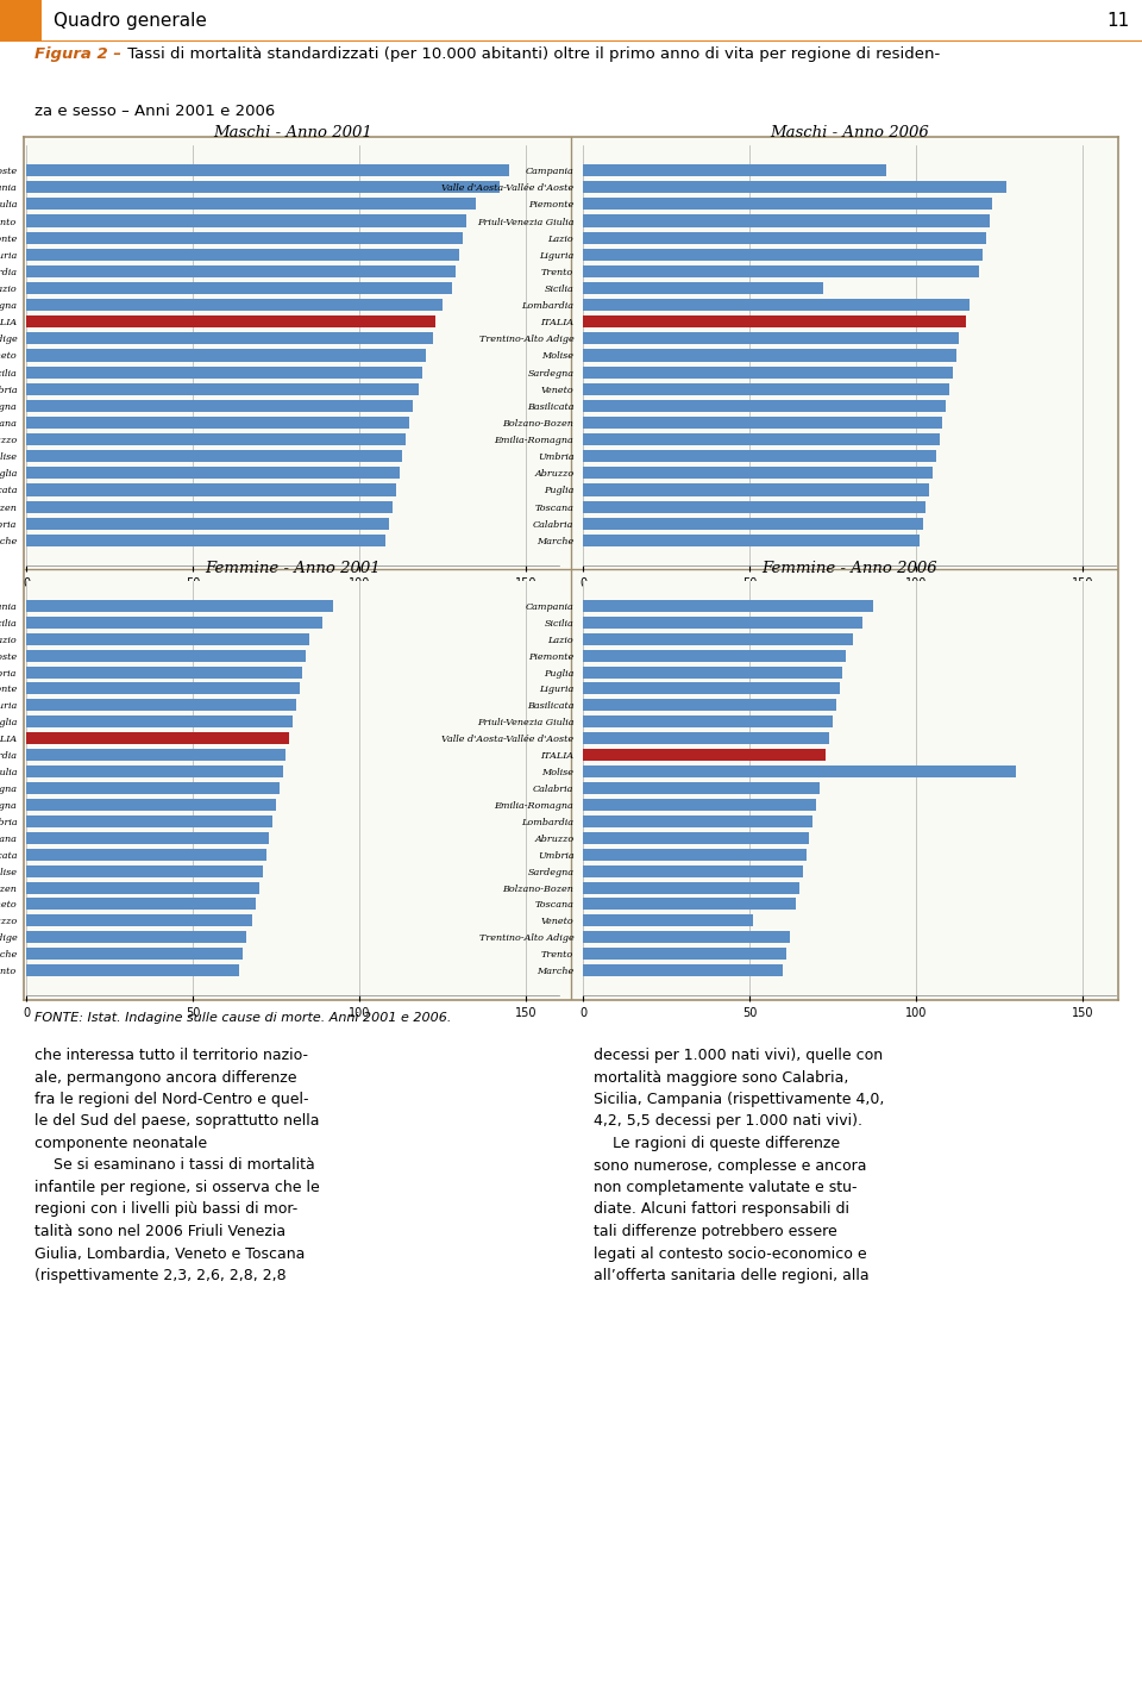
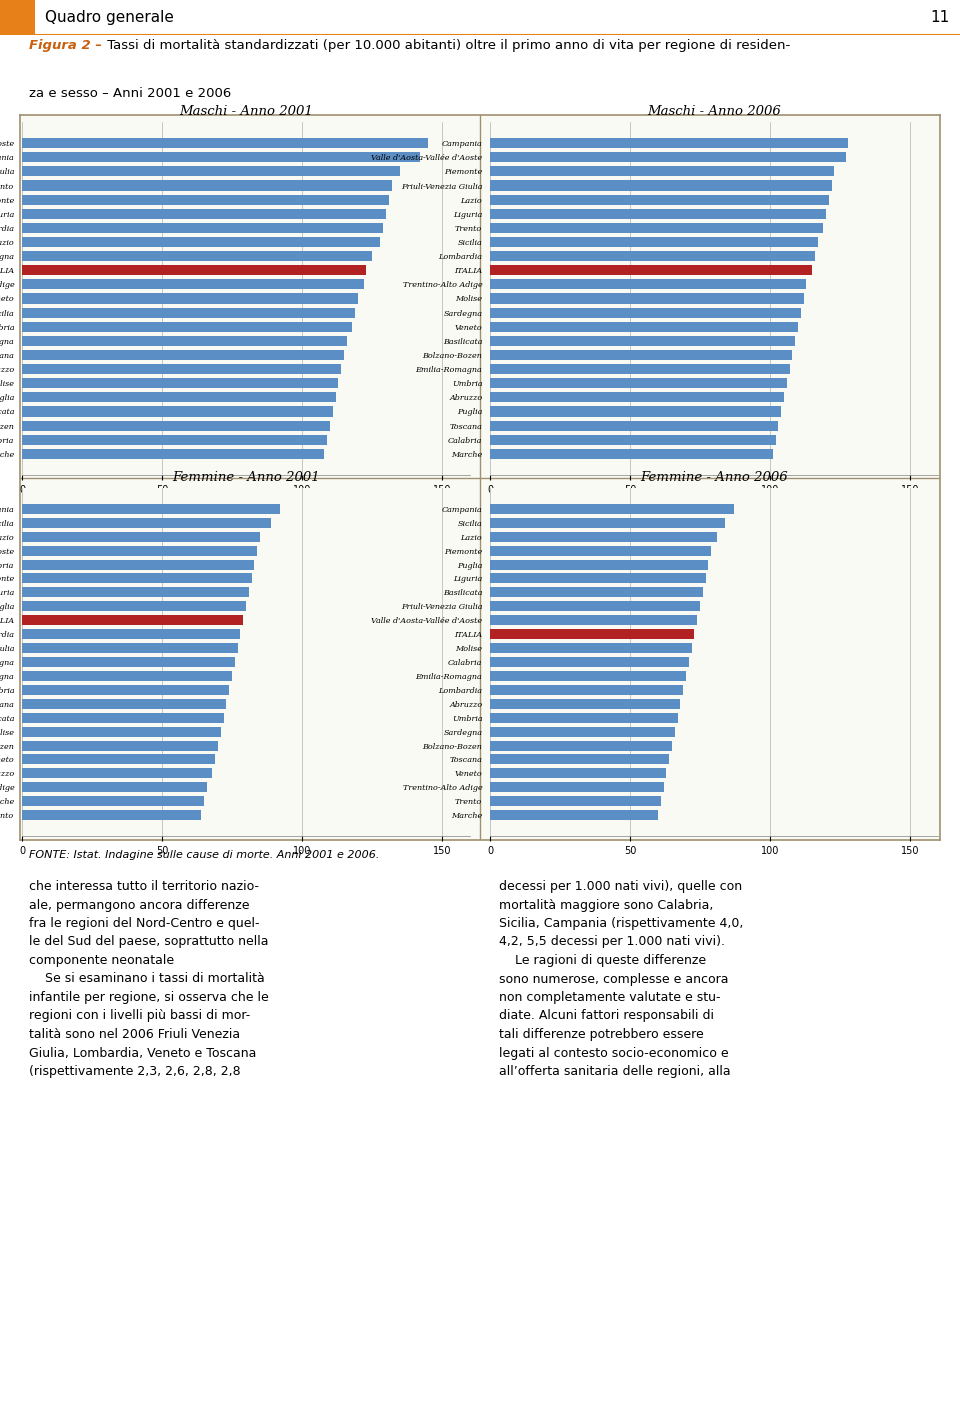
Maschi - Anno 2006/Campania: 91 -> 128
Maschi - Anno 2006/Sicilia: 72 -> 117
Femmine - Anno 2006/Molise: 130 -> 72
Femmine - Anno 2006/Veneto: 51 -> 63
